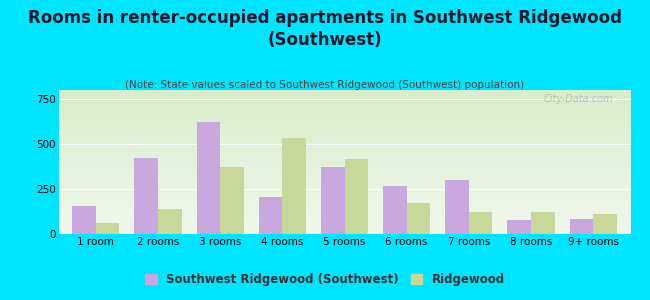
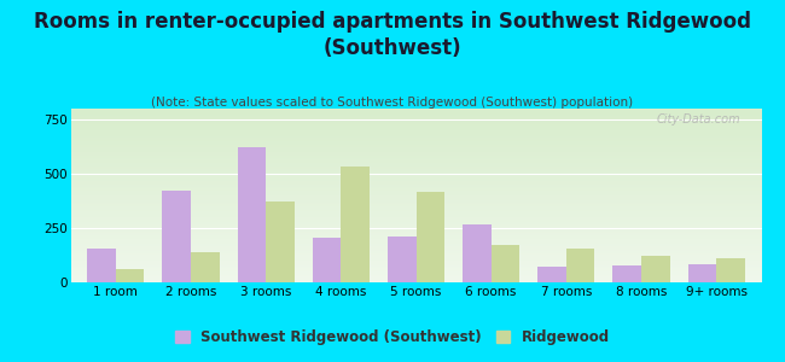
Southwest Ridgewood (Southwest)/5 rooms: 370 -> 210
Southwest Ridgewood (Southwest)/7 rooms: 300 -> 80
Ridgewood/7 rooms: 120 -> 160
